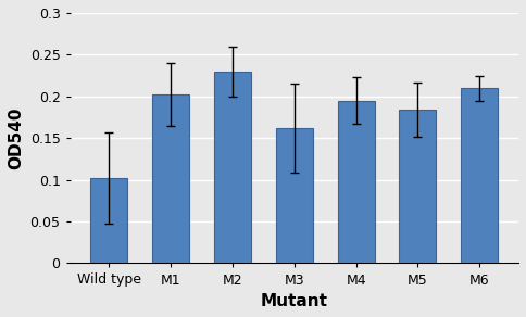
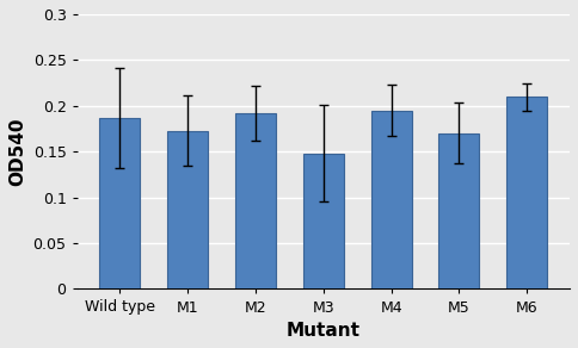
Wild type: 0.102 -> 0.187
M1: 0.202 -> 0.173
M2: 0.230 -> 0.192
M3: 0.162 -> 0.148
M5: 0.184 -> 0.170
